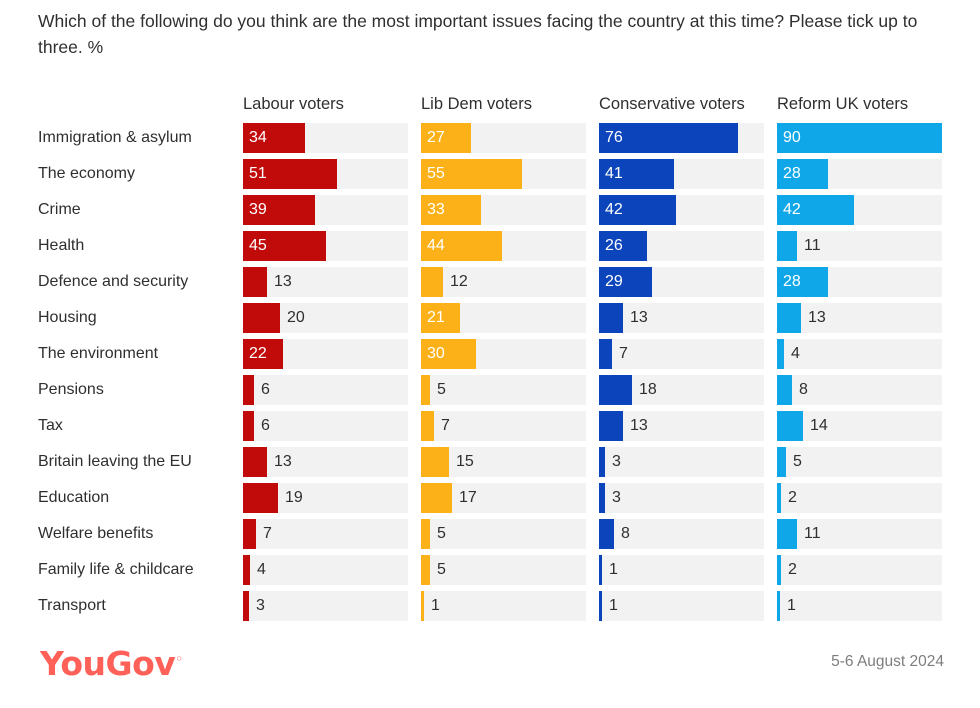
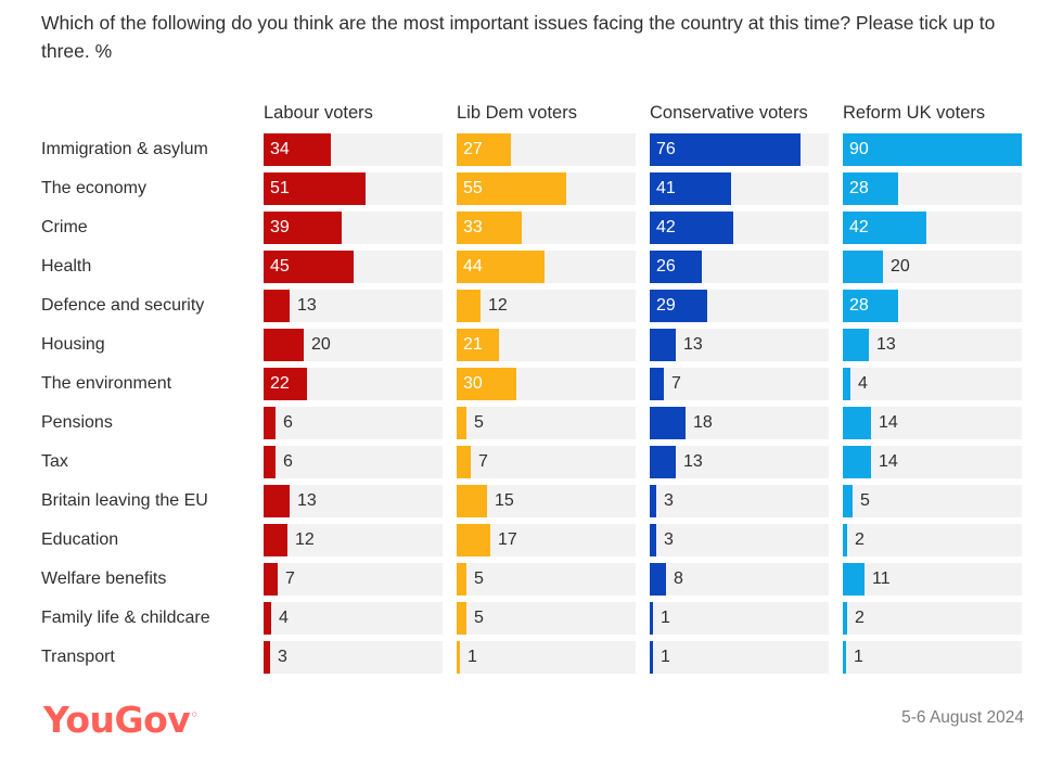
Reform UK voters/Health: 11 -> 20
Reform UK voters/Pensions: 8 -> 14
Labour voters/Education: 19 -> 12
